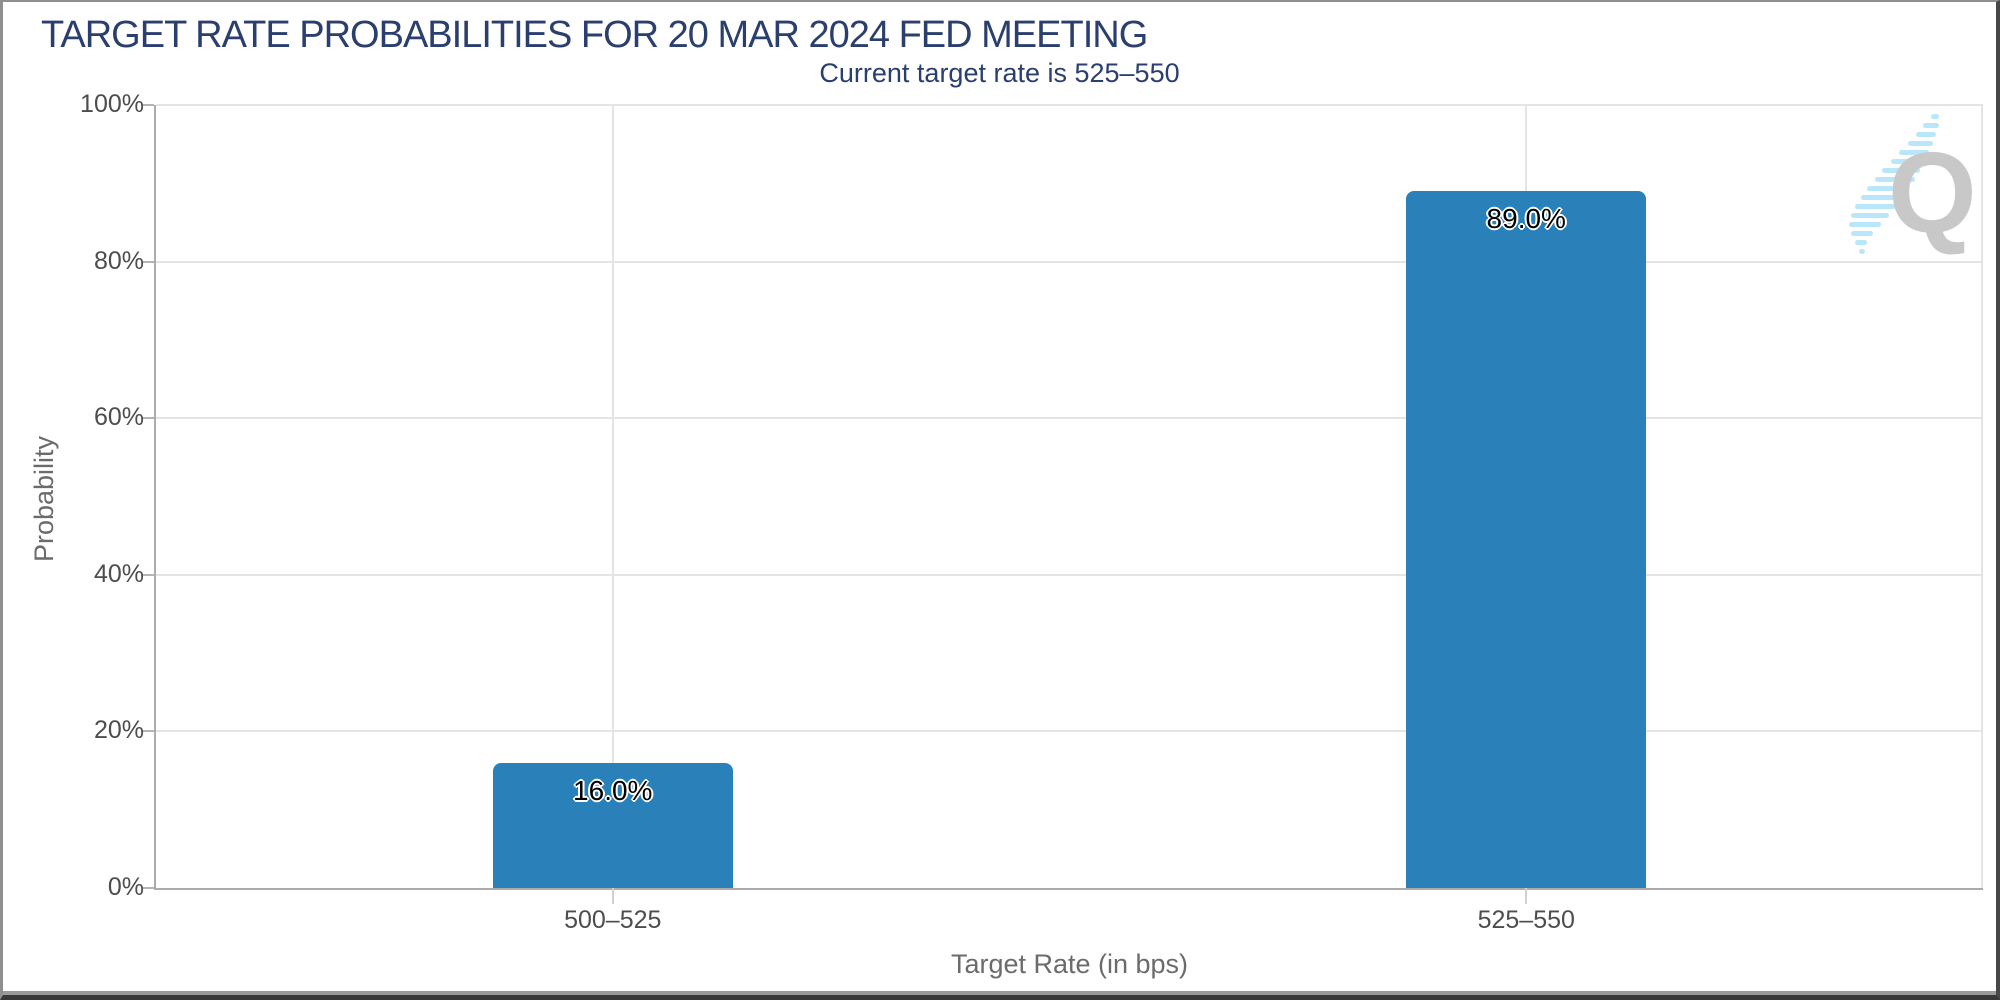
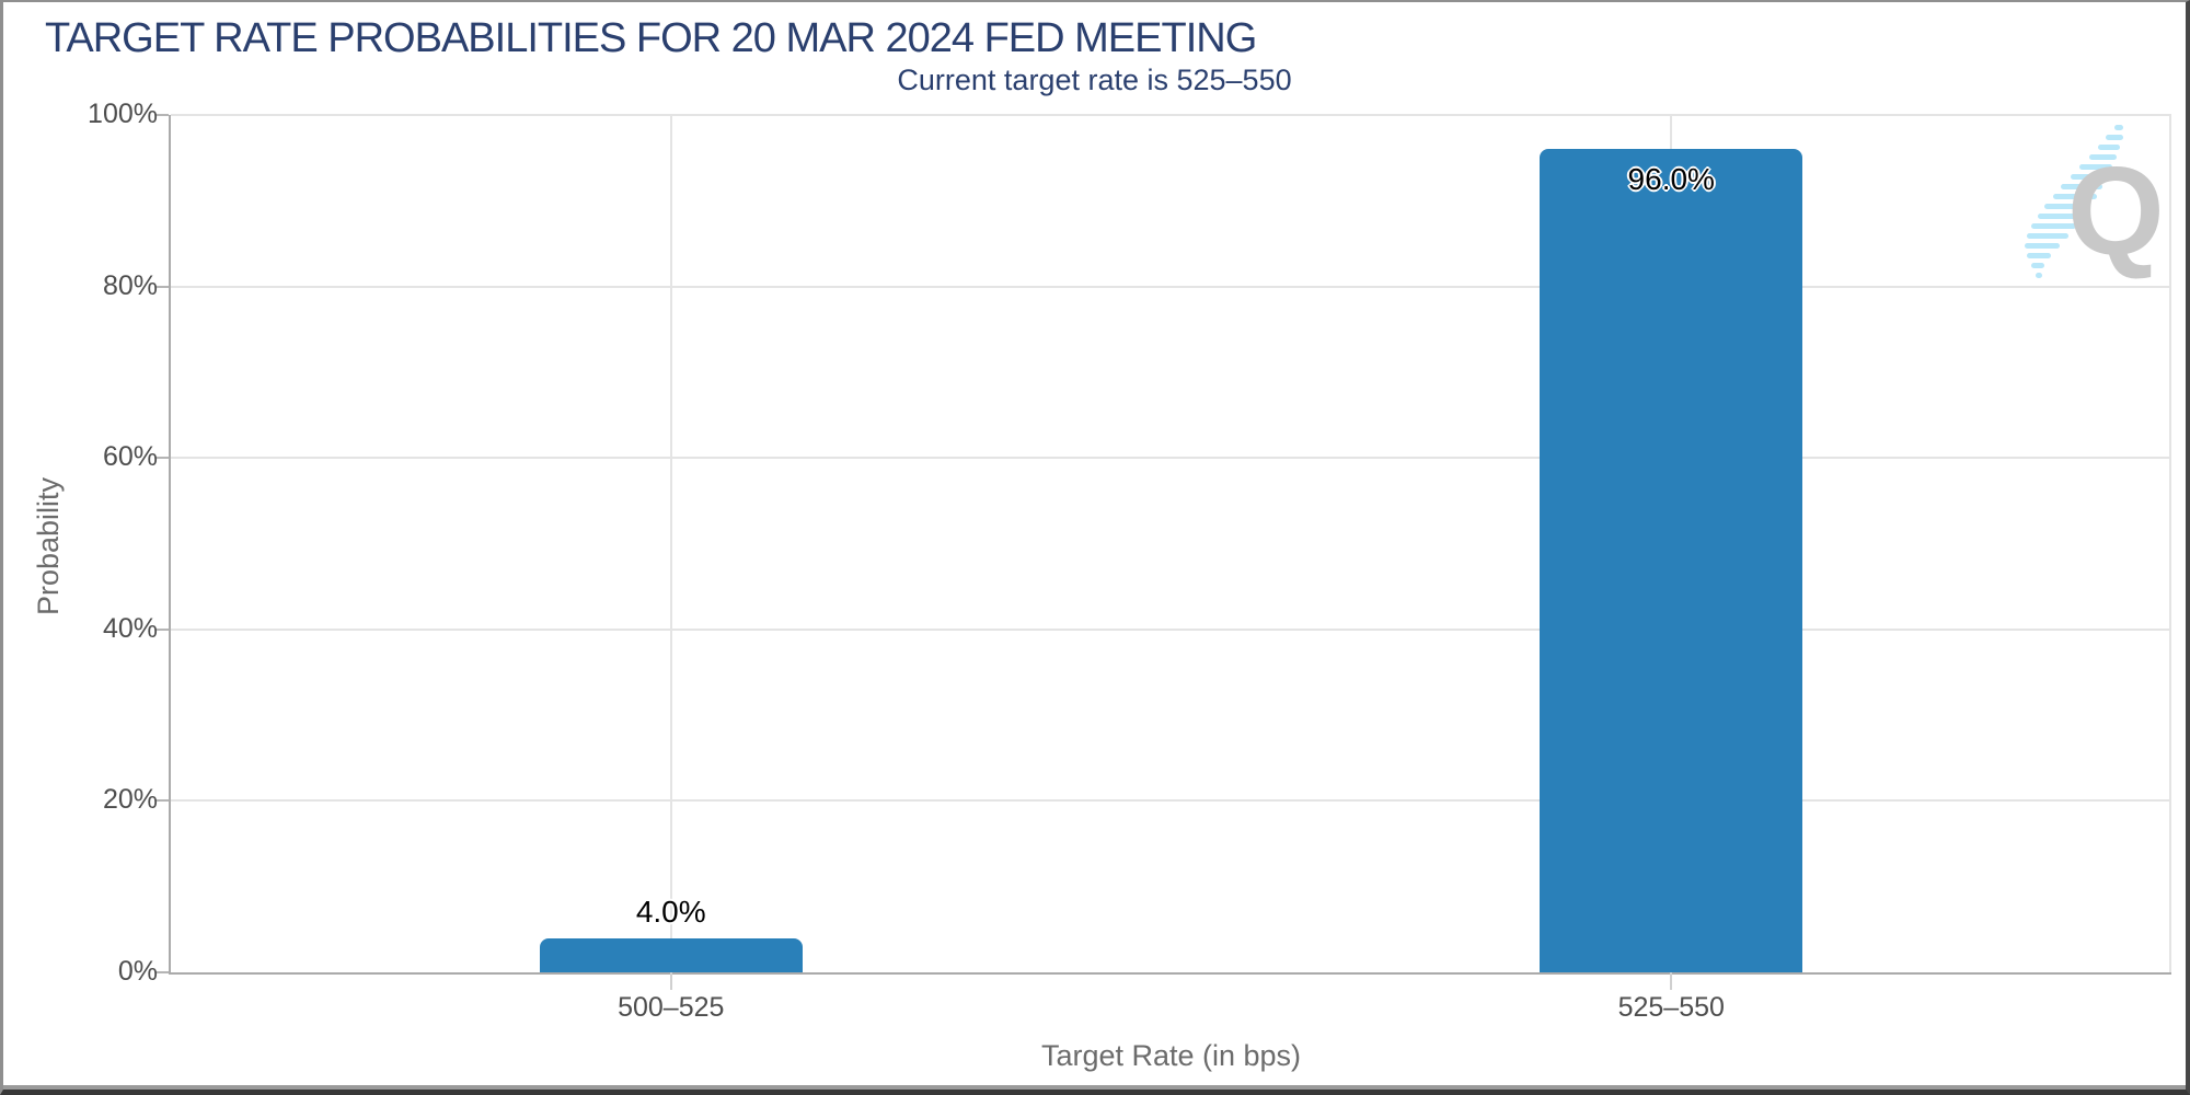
500–525: 16.0% -> 4.0%
525–550: 89.0% -> 96.0%
